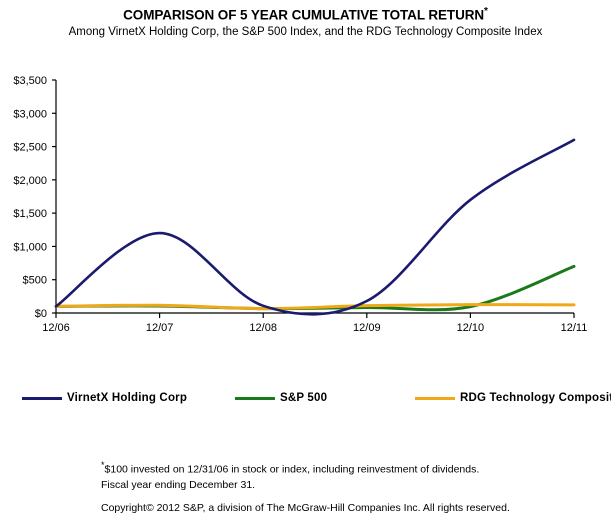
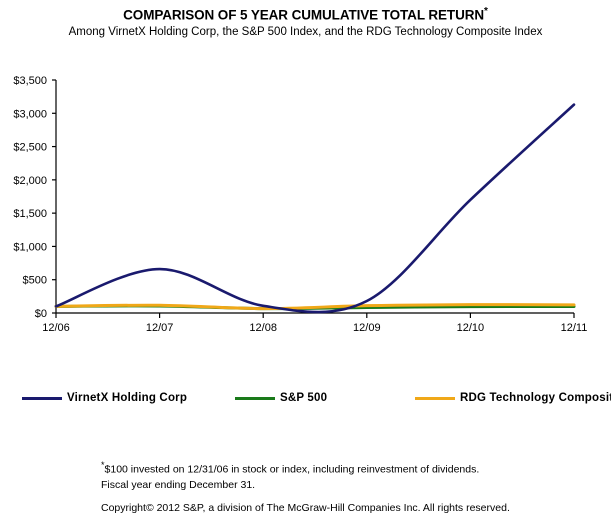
VirnetX Holding Corp/12/07: $1200 -> $700
VirnetX Holding Corp/12/11: $2600 -> $3100
S&P 500/12/11: $700 -> $100
